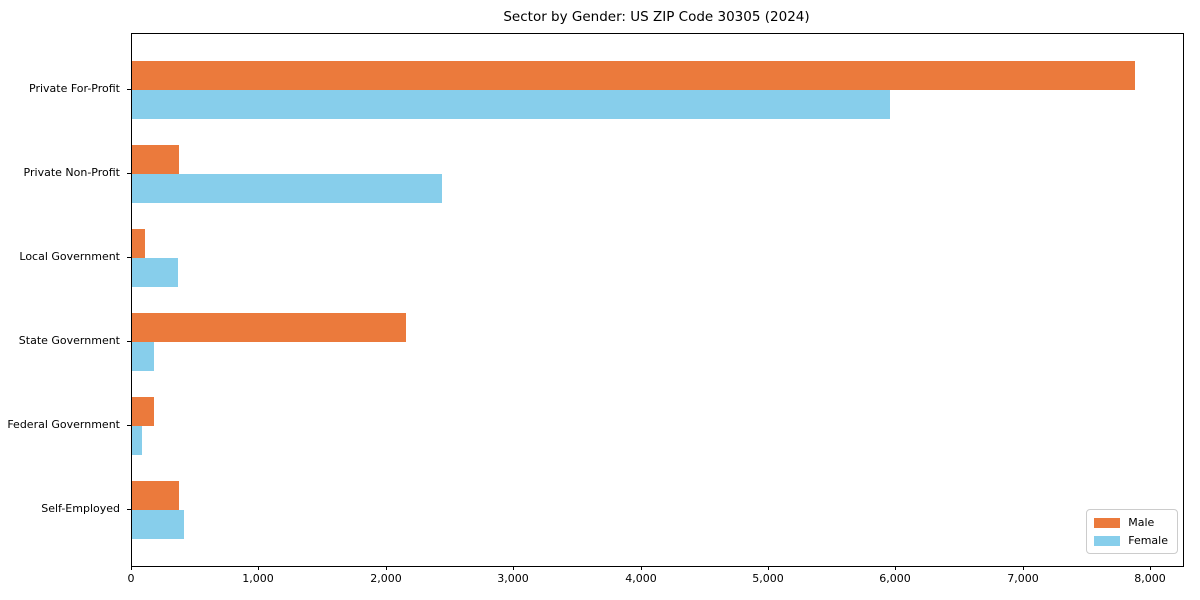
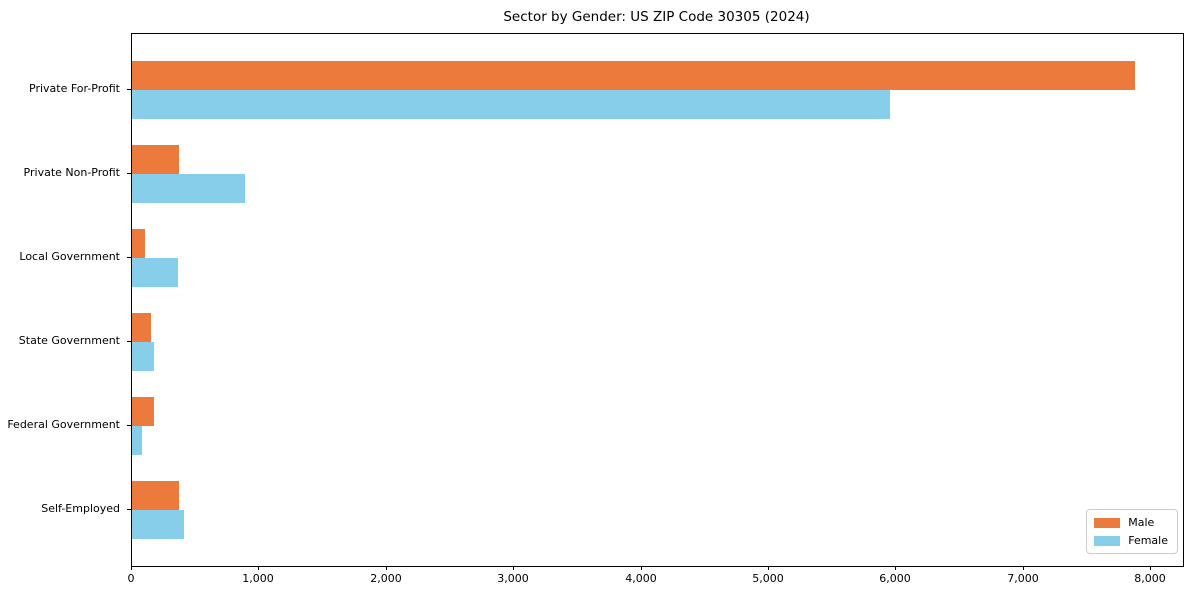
Female/Private Non-Profit: 2430 -> 890
Male/State Government: 2150 -> 150
